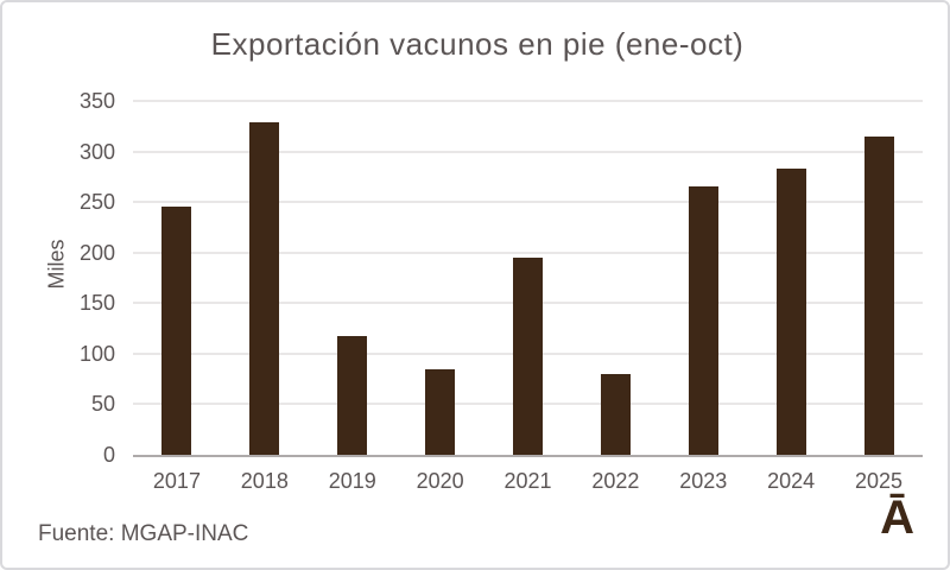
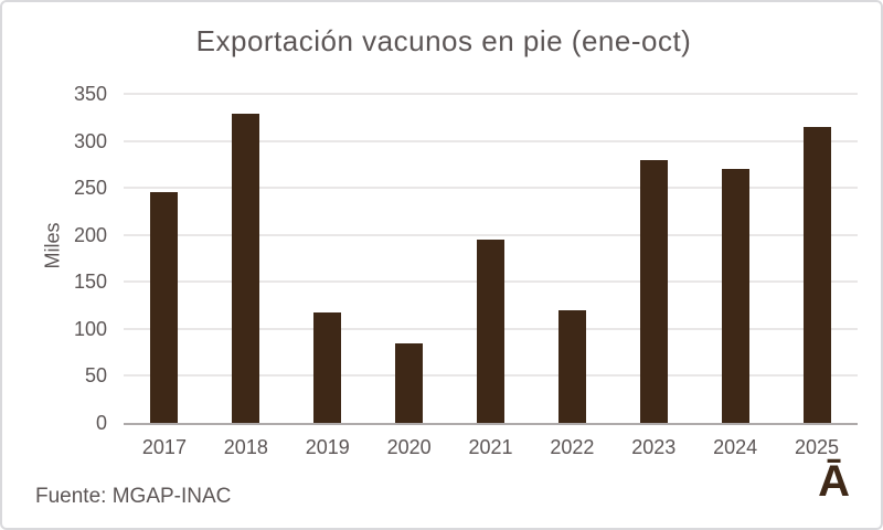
2022: 80 -> 120
2023: 260 -> 280
2024: 280 -> 270
